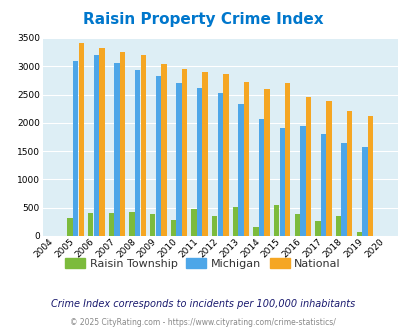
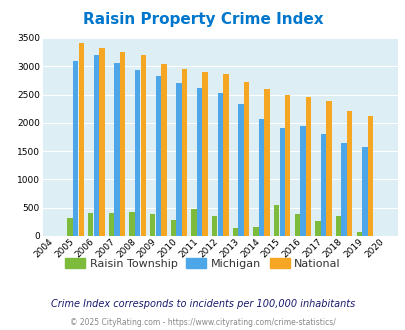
Raisin Township/2013: 520 -> 140
National/2015: 2700 -> 2490
